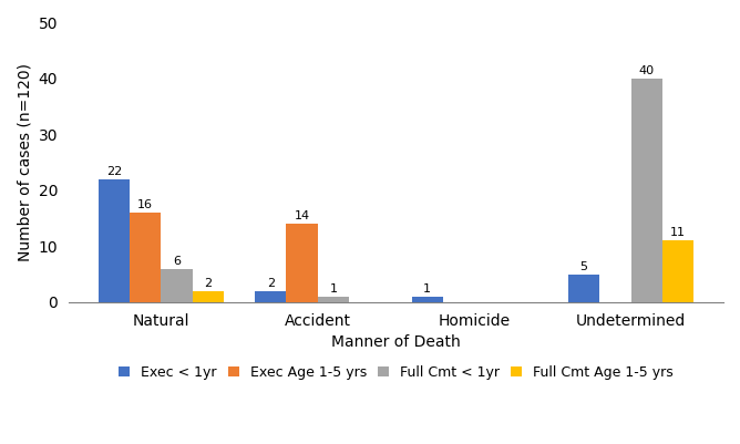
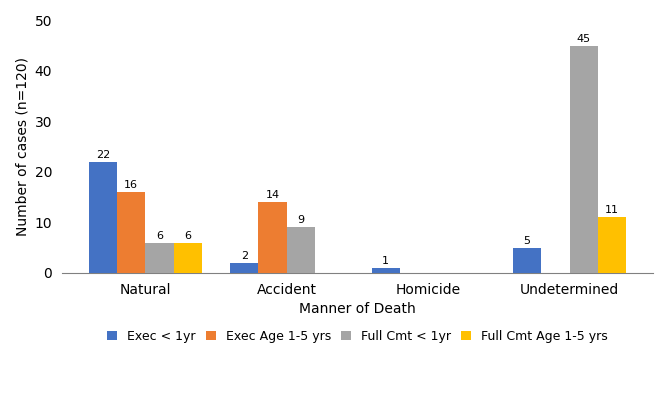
Full Cmt Age 1-5 yrs/Natural: 2 -> 6
Full Cmt < 1yr/Accident: 1 -> 9
Full Cmt < 1yr/Undetermined: 40 -> 45
